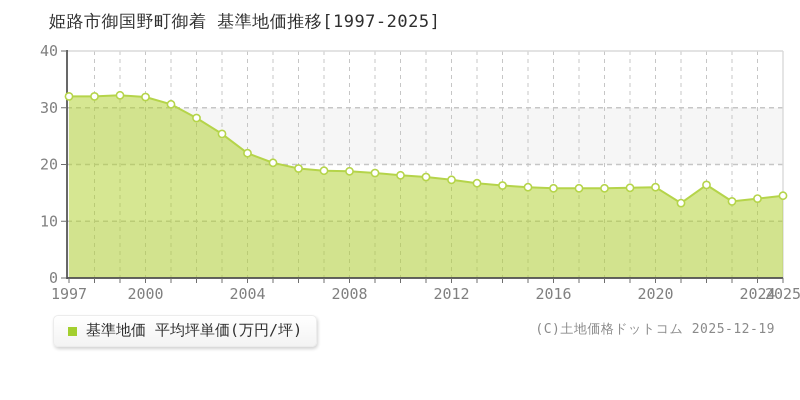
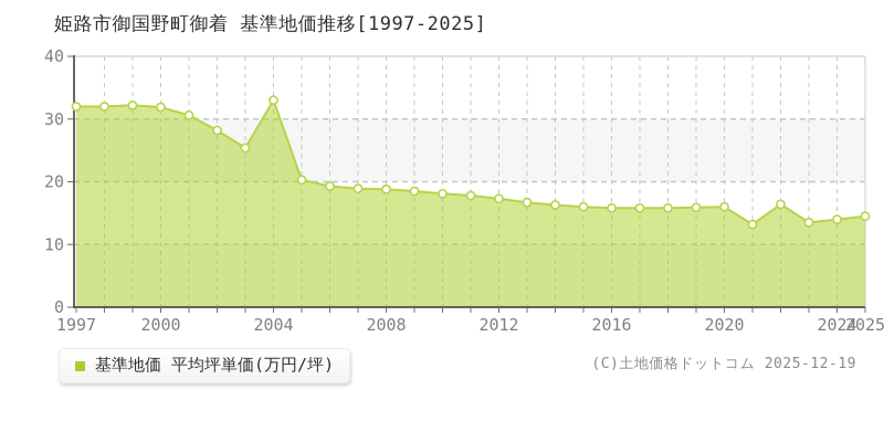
2004: 22 -> 33
